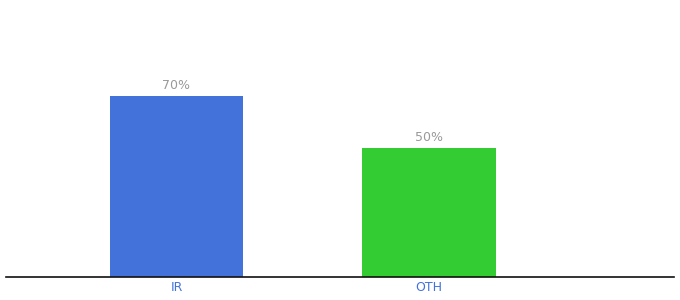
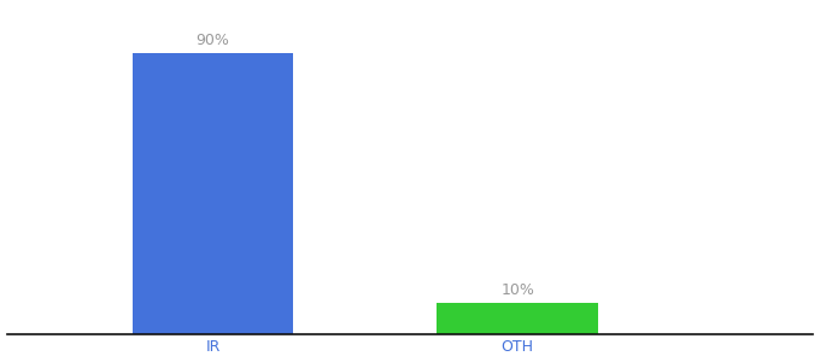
IR: 70% -> 90%
OTH: 50% -> 10%
